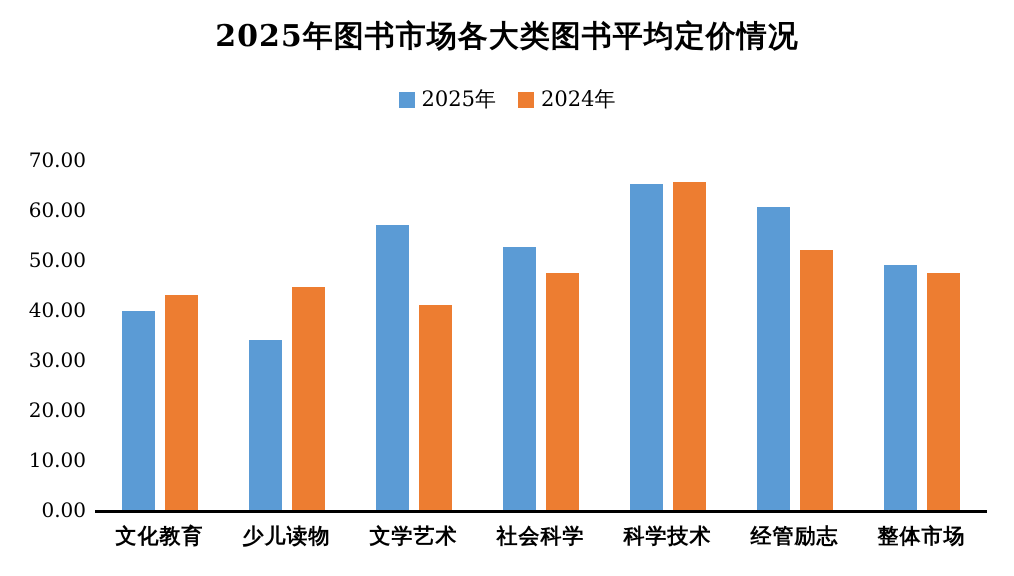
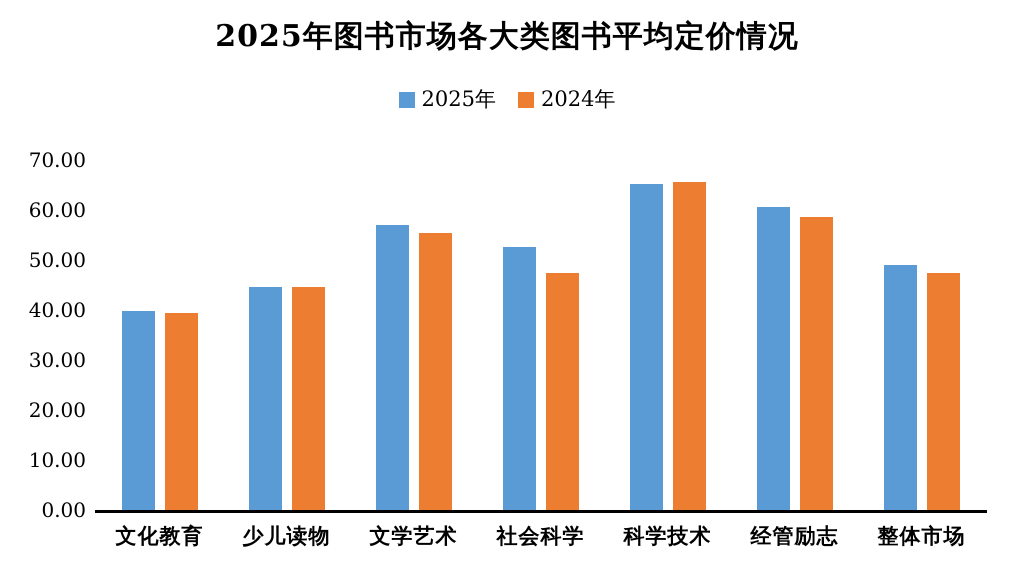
2024年/文化教育: 43 -> 39
2025年/少儿读物: 34 -> 45
2024年/文学艺术: 41 -> 56
2024年/经管励志: 52 -> 59
